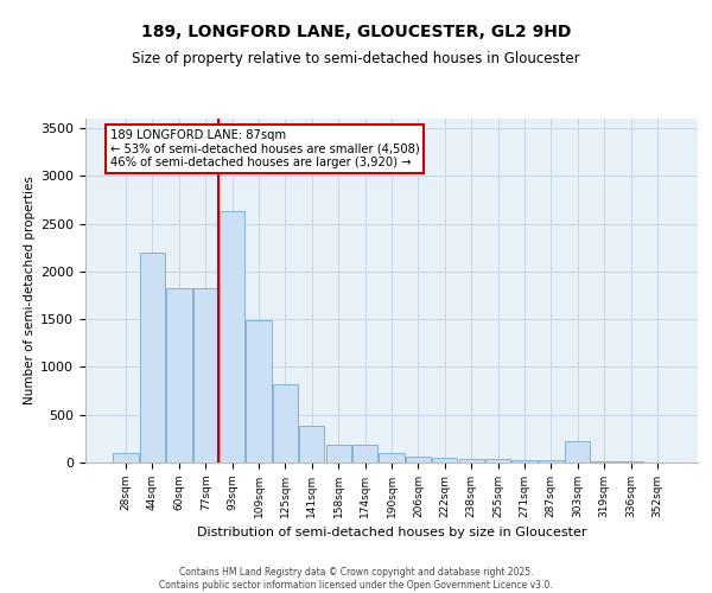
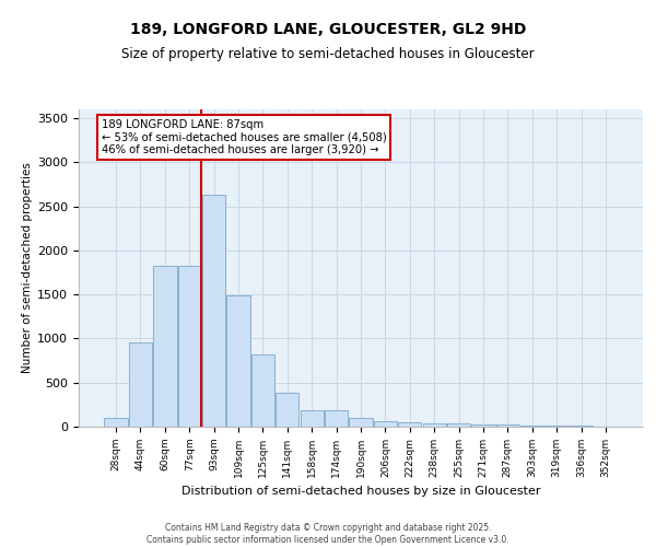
44sqm: 2200 -> 950
303sqm: 220 -> 10
